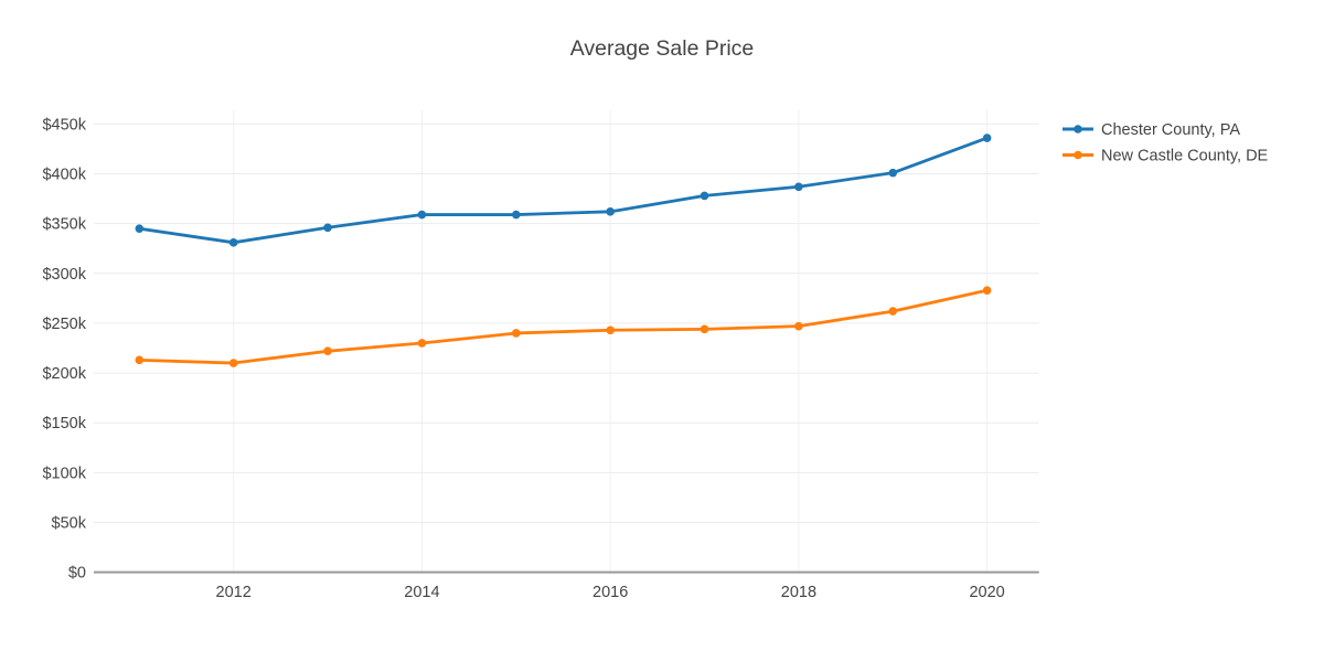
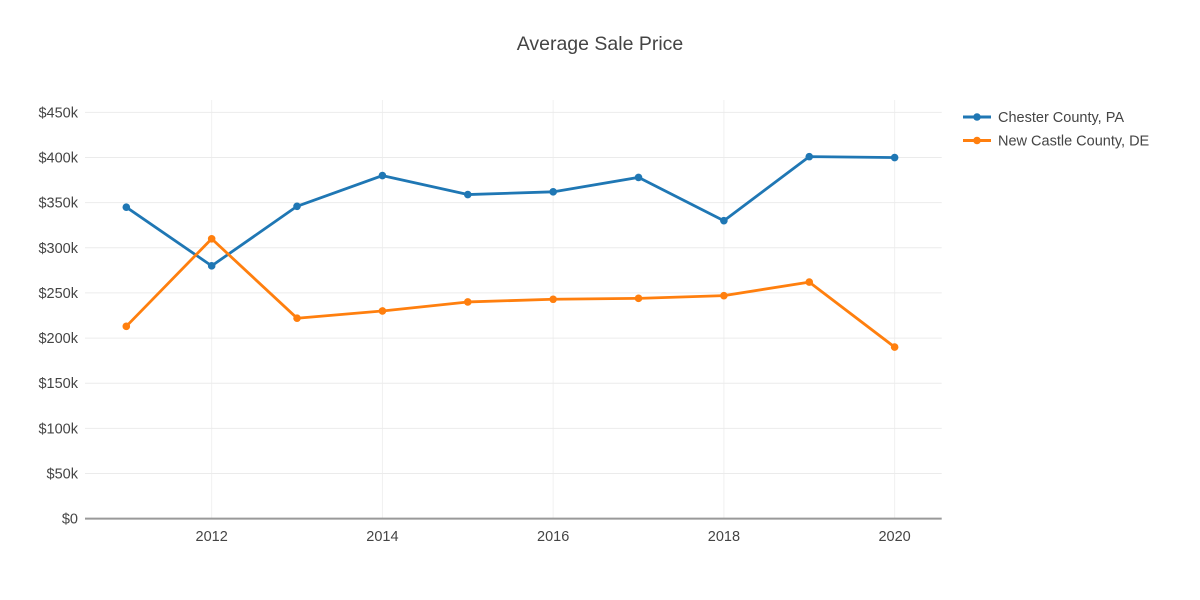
Chester County, PA/2012: $330k -> $280k
New Castle County, DE/2012: $210k -> $310k
Chester County, PA/2014: $360k -> $380k
Chester County, PA/2018: $390k -> $330k
Chester County, PA/2020: $440k -> $400k
New Castle County, DE/2020: $280k -> $190k
